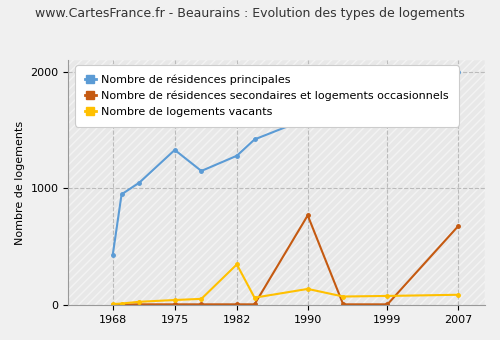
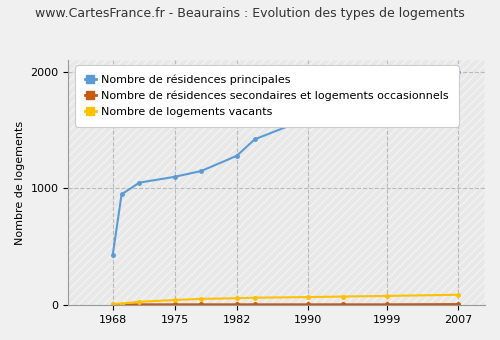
Nombre de résidences principales/1975: 1330 -> 1100
Nombre de logements vacants/1982: 350 -> 60
Nombre de résidences secondaires et logements occasionnels/1990: 770 -> 10
Nombre de logements vacants/1990: 140 -> 70
Nombre de résidences secondaires et logements occasionnels/2007: 680 -> 10
